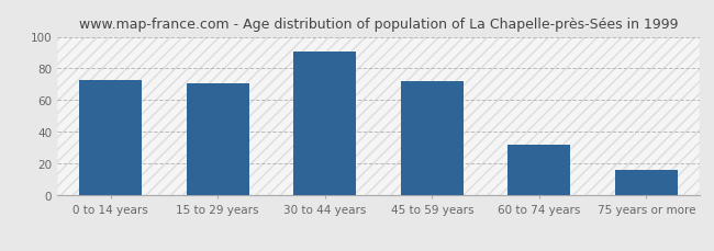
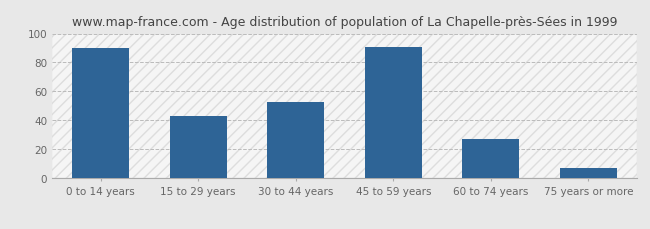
0 to 14 years: 73 -> 90
15 to 29 years: 71 -> 43
30 to 44 years: 91 -> 53
45 to 59 years: 72 -> 91
60 to 74 years: 32 -> 27
75 years or more: 16 -> 7
